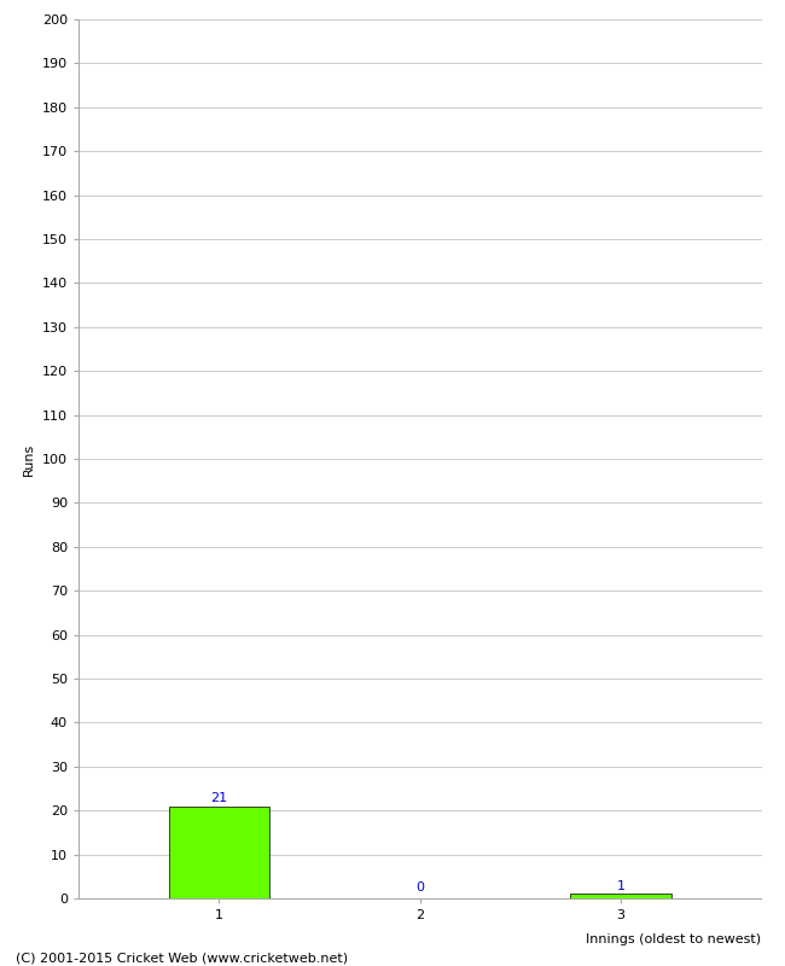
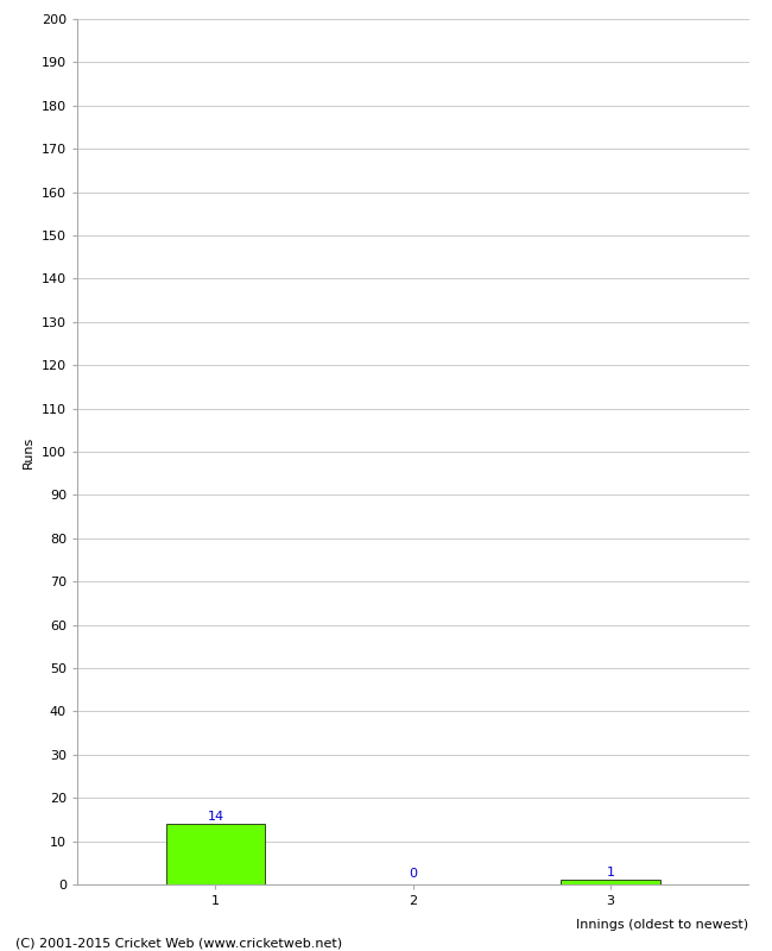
1: 21 -> 14
